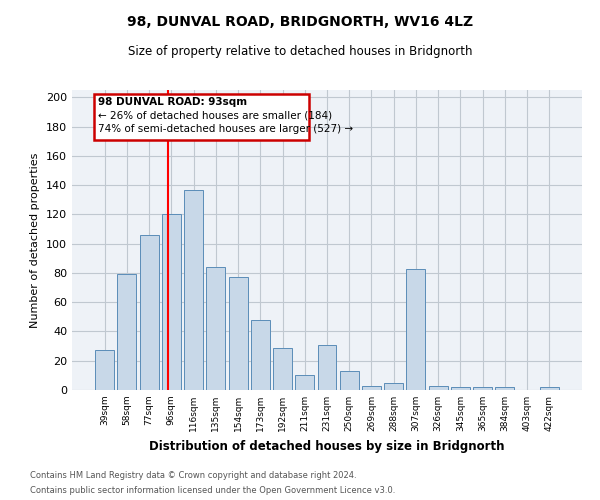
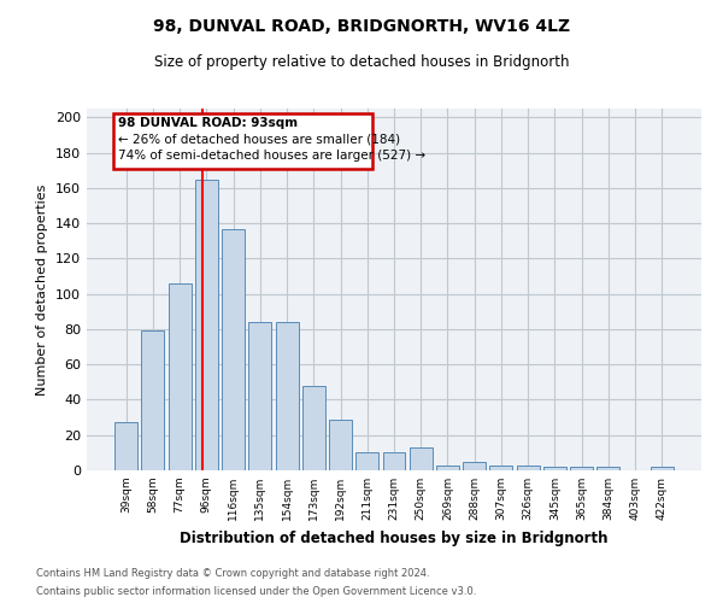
96sqm: 120 -> 165
154sqm: 77 -> 84
231sqm: 31 -> 10
307sqm: 83 -> 3
